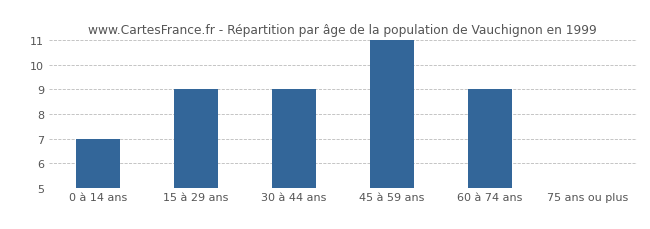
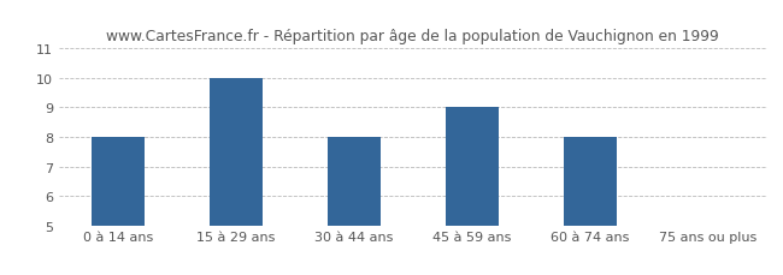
0 à 14 ans: 7 -> 8
15 à 29 ans: 9 -> 10
30 à 44 ans: 9 -> 8
45 à 59 ans: 11 -> 9
60 à 74 ans: 9 -> 8
